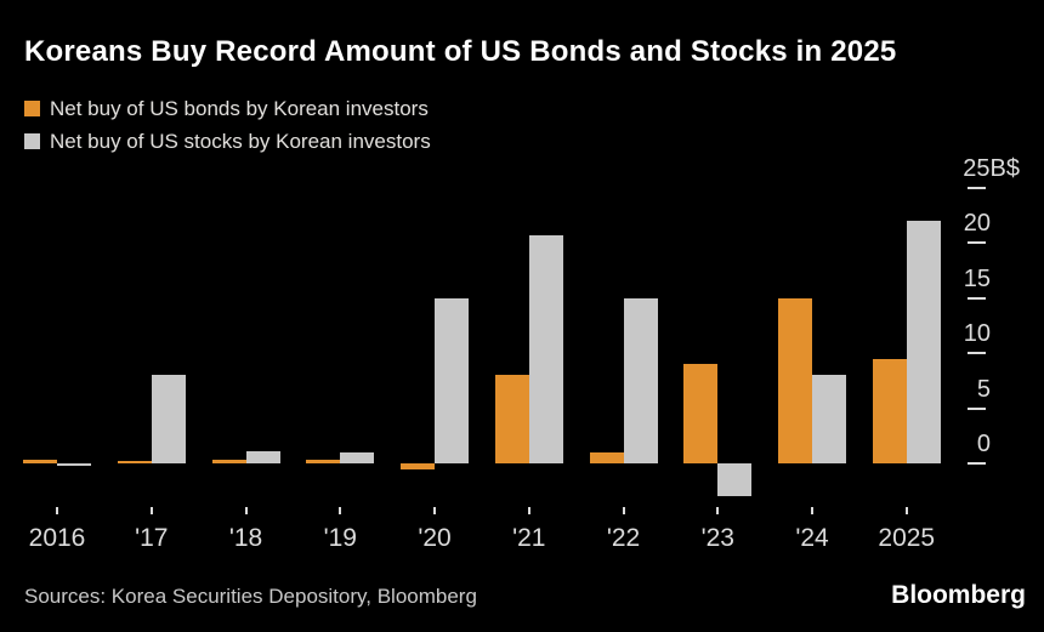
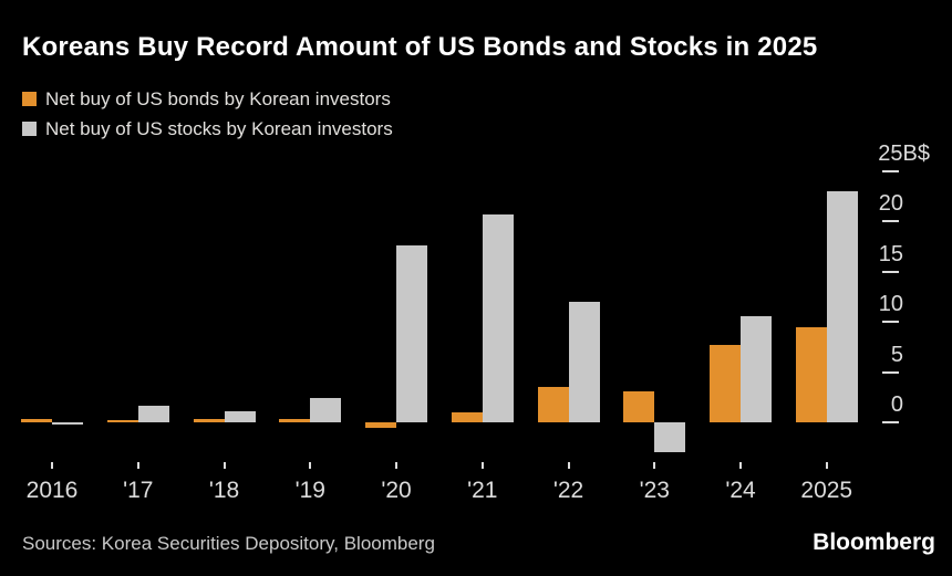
Net buy of US stocks by Korean investors/'17: 8 -> 2
Net buy of US stocks by Korean investors/'19: 1 -> 2
Net buy of US stocks by Korean investors/'20: 15 -> 18
Net buy of US bonds by Korean investors/'21: 8 -> 1
Net buy of US bonds by Korean investors/'22: 1 -> 4
Net buy of US stocks by Korean investors/'22: 15 -> 12
Net buy of US bonds by Korean investors/'23: 9 -> 3
Net buy of US bonds by Korean investors/'24: 15 -> 8
Net buy of US stocks by Korean investors/'24: 8 -> 10
Net buy of US stocks by Korean investors/2025: 22 -> 23
